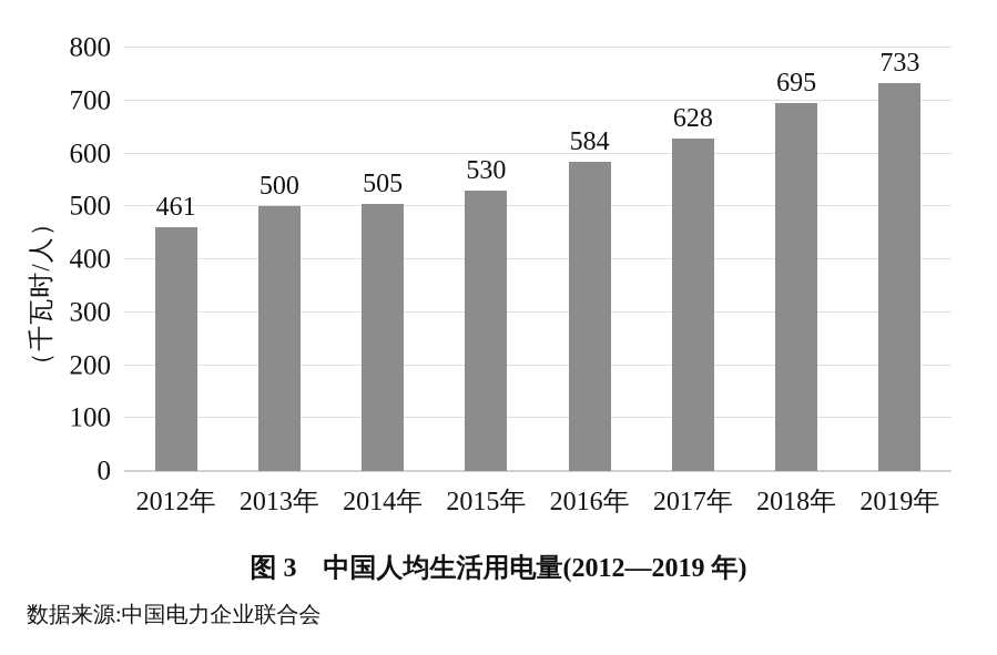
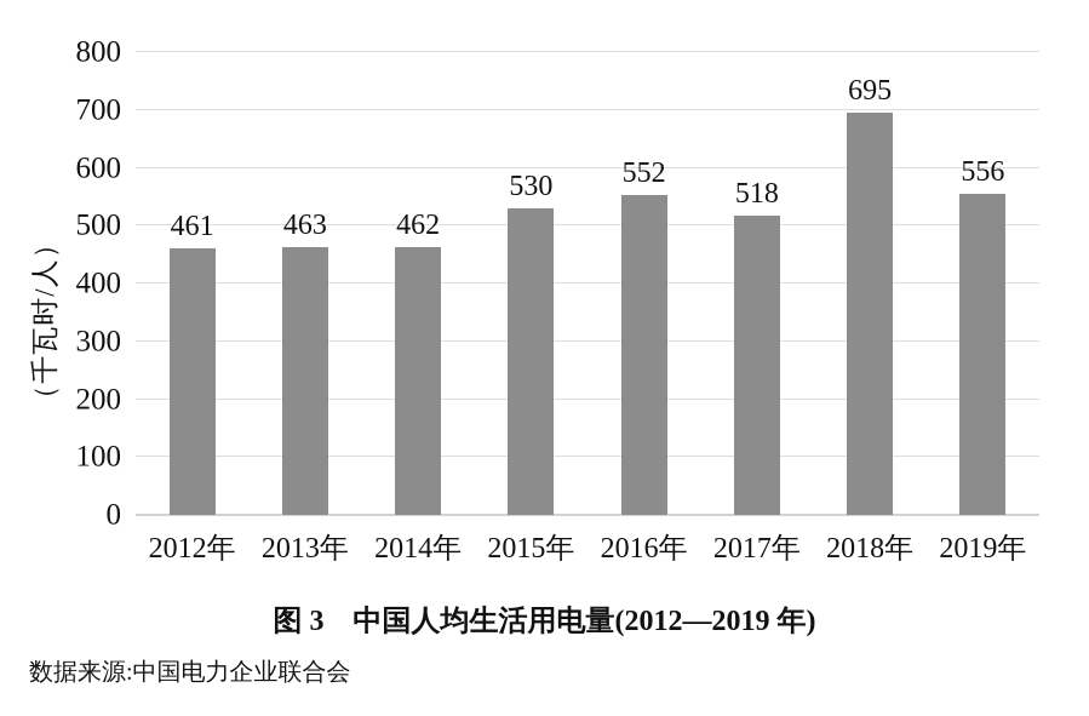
2013年: 500 -> 463
2014年: 505 -> 462
2016年: 584 -> 552
2017年: 628 -> 518
2019年: 733 -> 556
